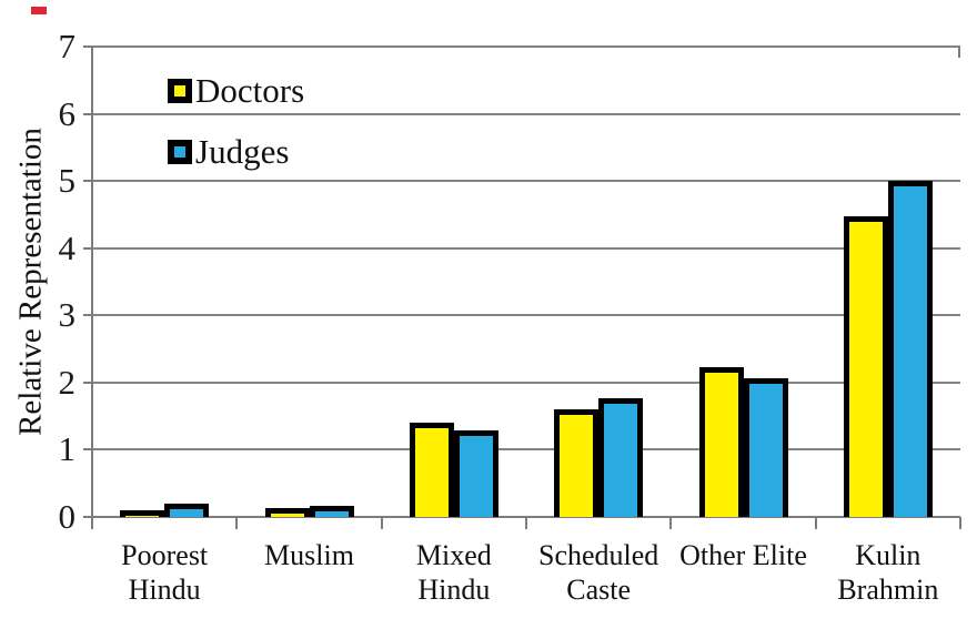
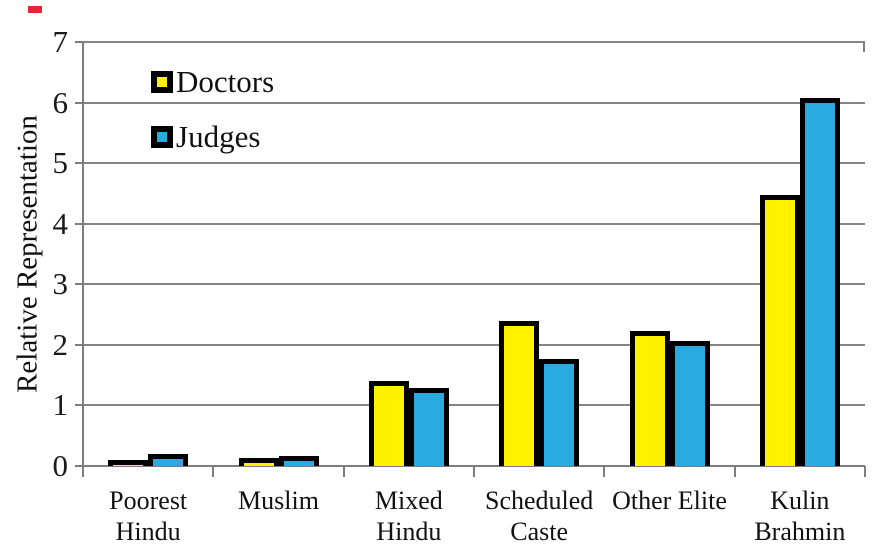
Doctors/Scheduled Caste: 1.6 -> 2.4
Judges/Kulin Brahmin: 5.0 -> 6.1
